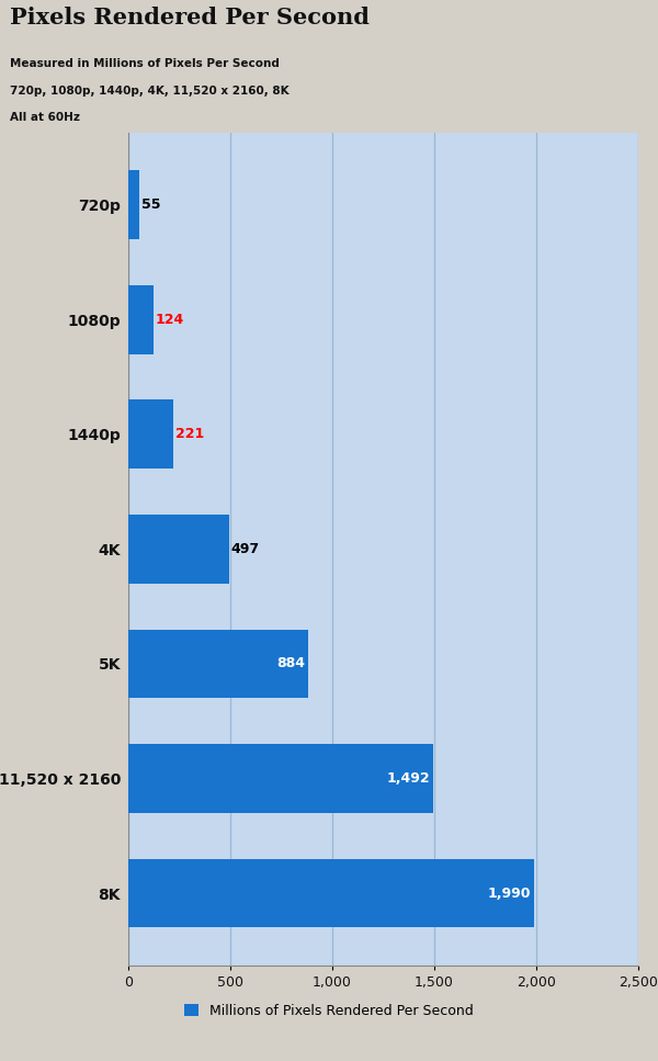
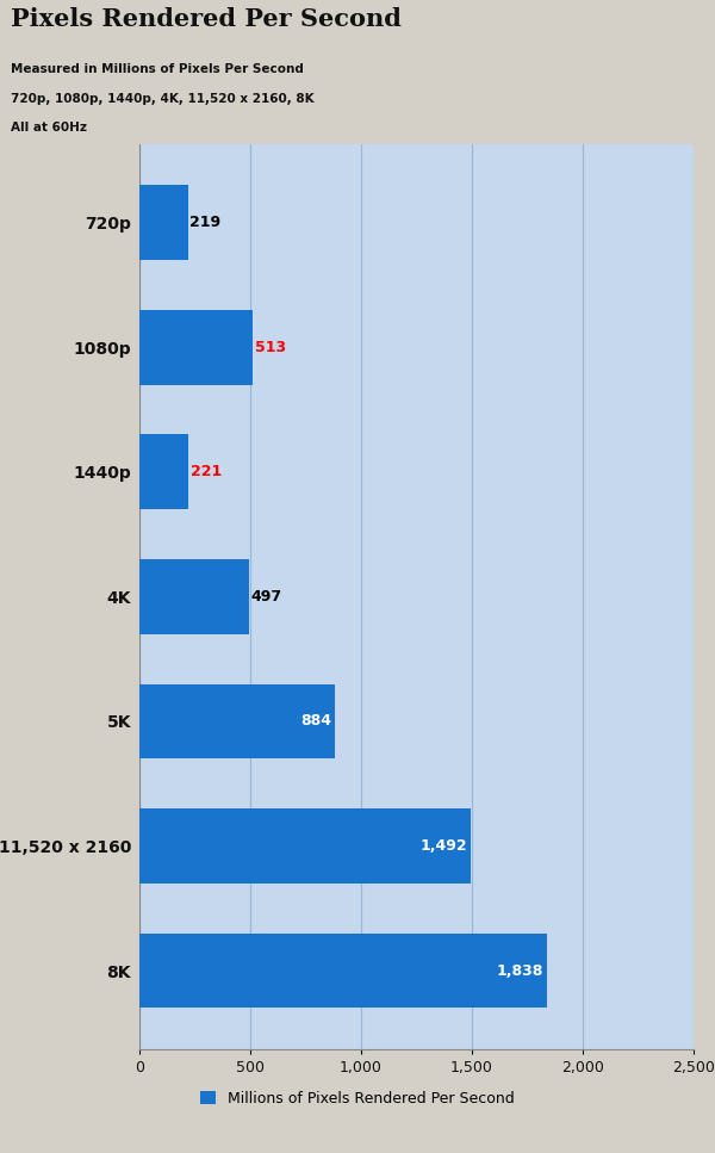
720p: 55 -> 219
1080p: 124 -> 513
8K: 1,990 -> 1,838
